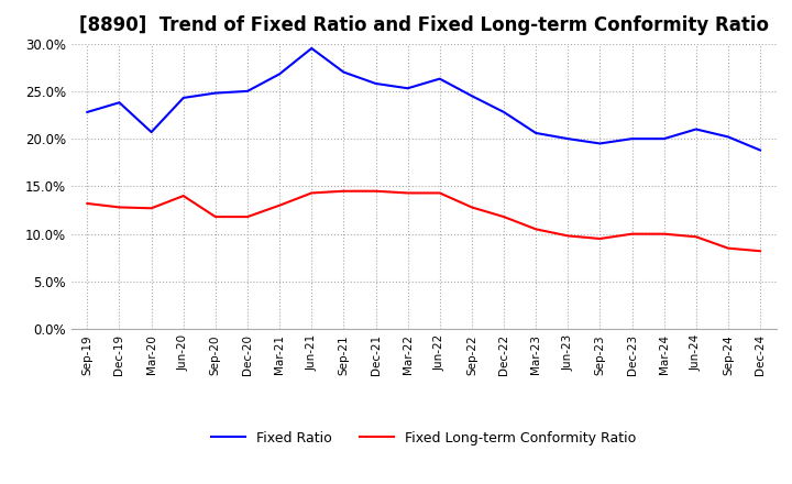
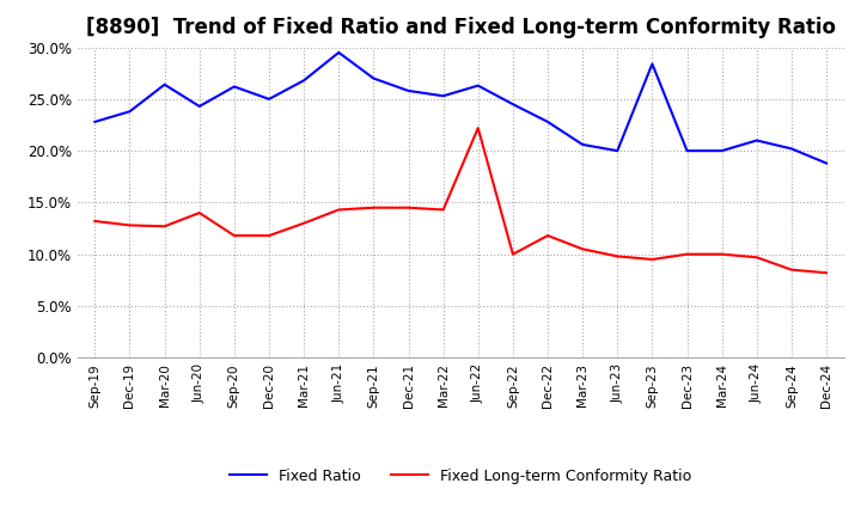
Fixed Ratio/Mar-20: 20.7% -> 26.4%
Fixed Ratio/Sep-20: 24.8% -> 26.2%
Fixed Long-term Conformity Ratio/Jun-22: 14.3% -> 22.2%
Fixed Long-term Conformity Ratio/Sep-22: 12.8% -> 10.0%
Fixed Ratio/Sep-23: 19.5% -> 28.4%
